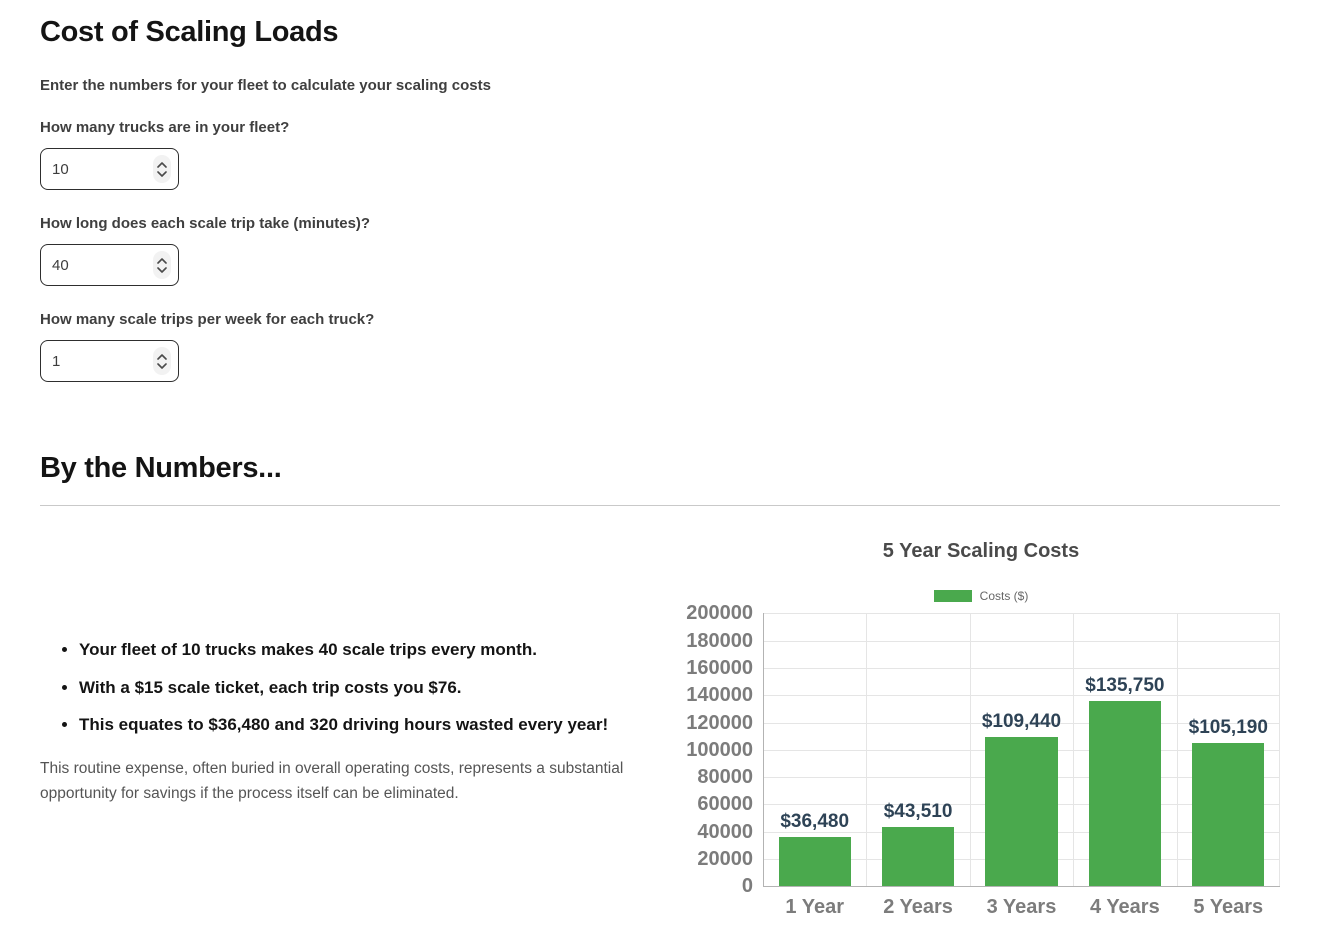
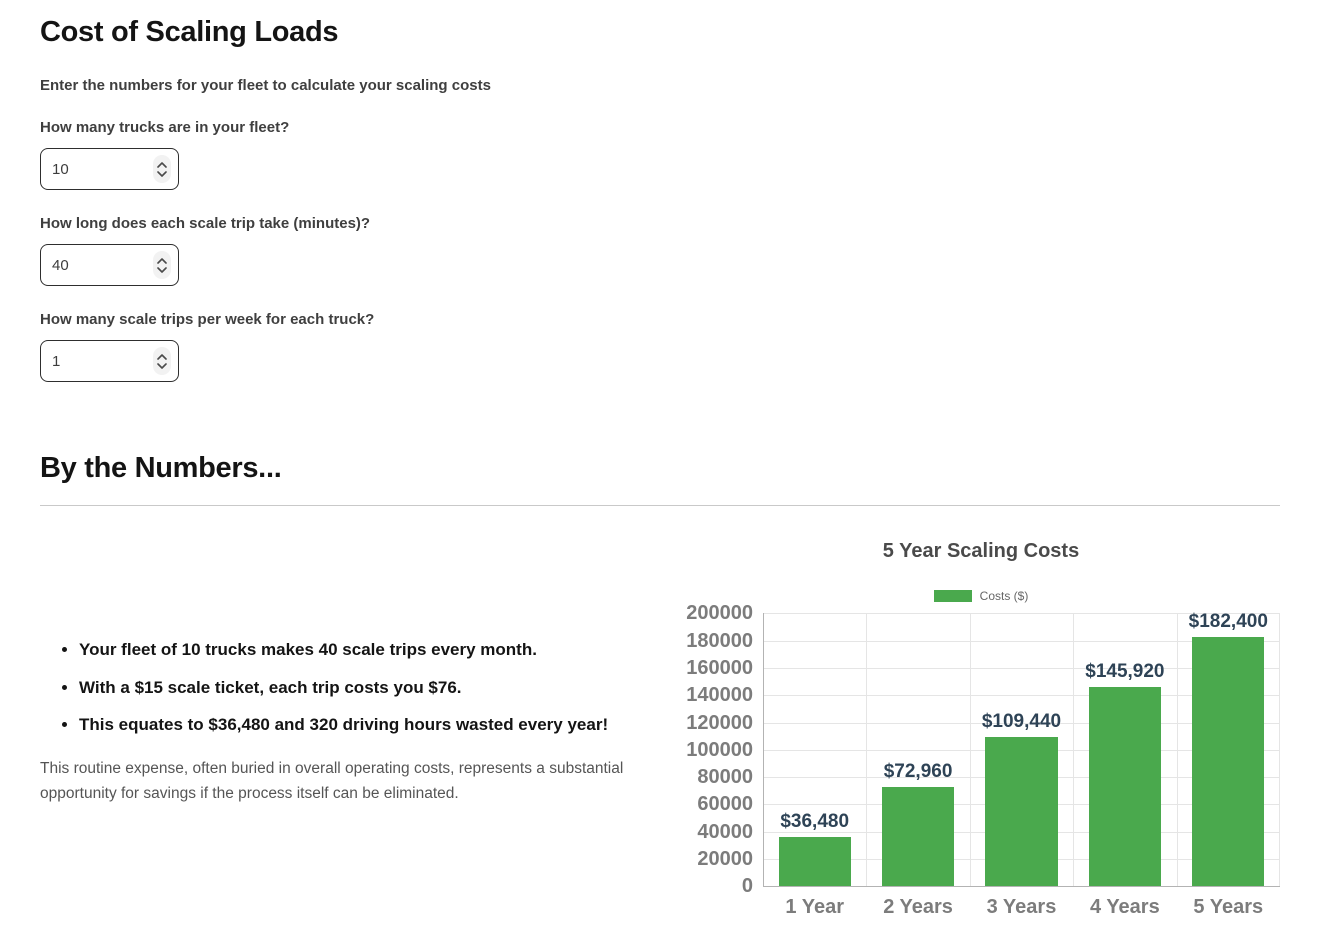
2 Years: $43,510 -> $72,960
4 Years: $135,750 -> $145,920
5 Years: $105,190 -> $182,400
